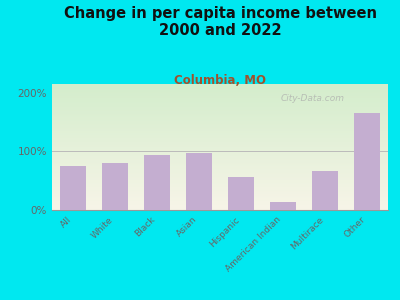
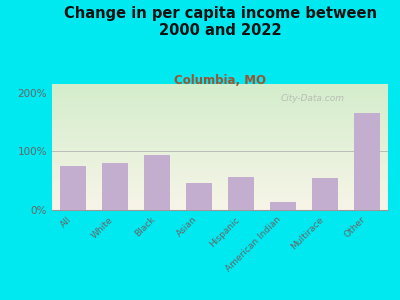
Asian: 97% -> 46%
Multirace: 67% -> 54%
